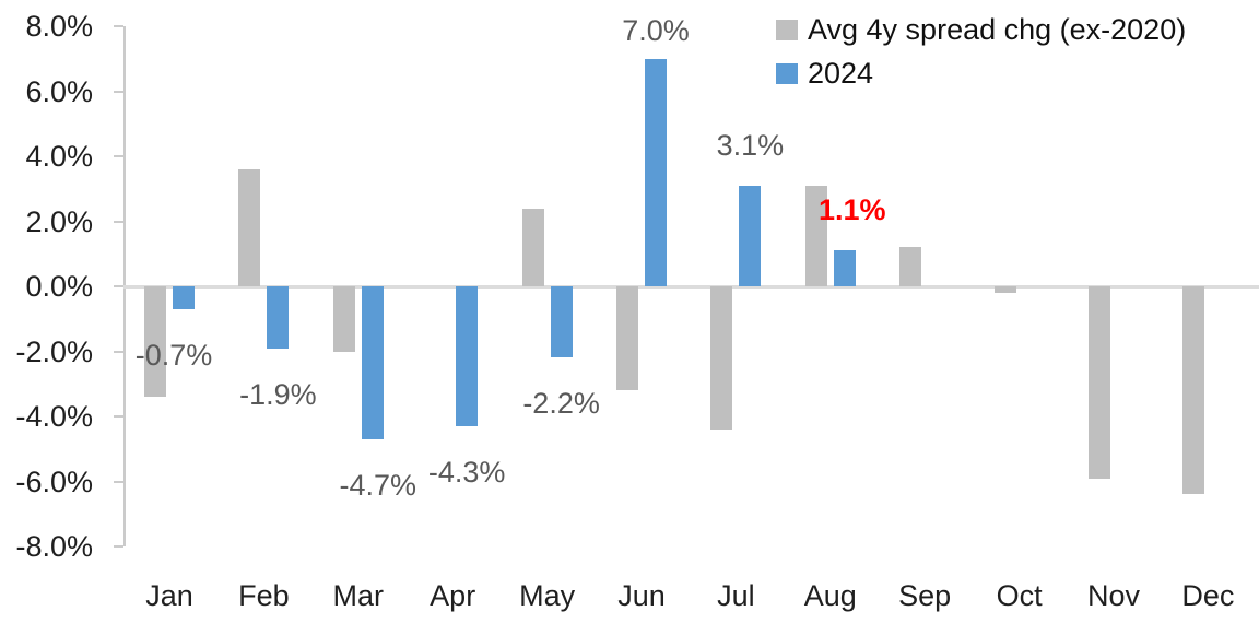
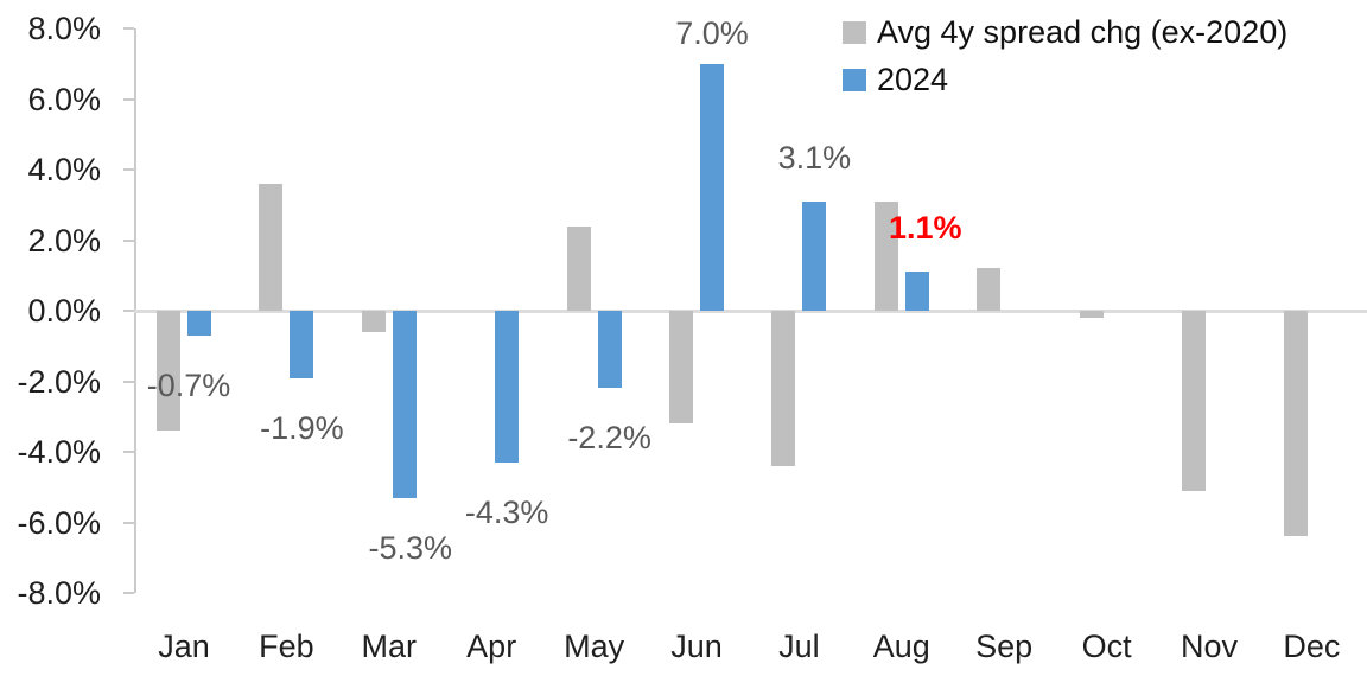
Avg 4y spread chg (ex-2020)/Mar: -2.0% -> -0.6%
2024/Mar: -4.7% -> -5.3%
Avg 4y spread chg (ex-2020)/Nov: -5.9% -> -5.1%
